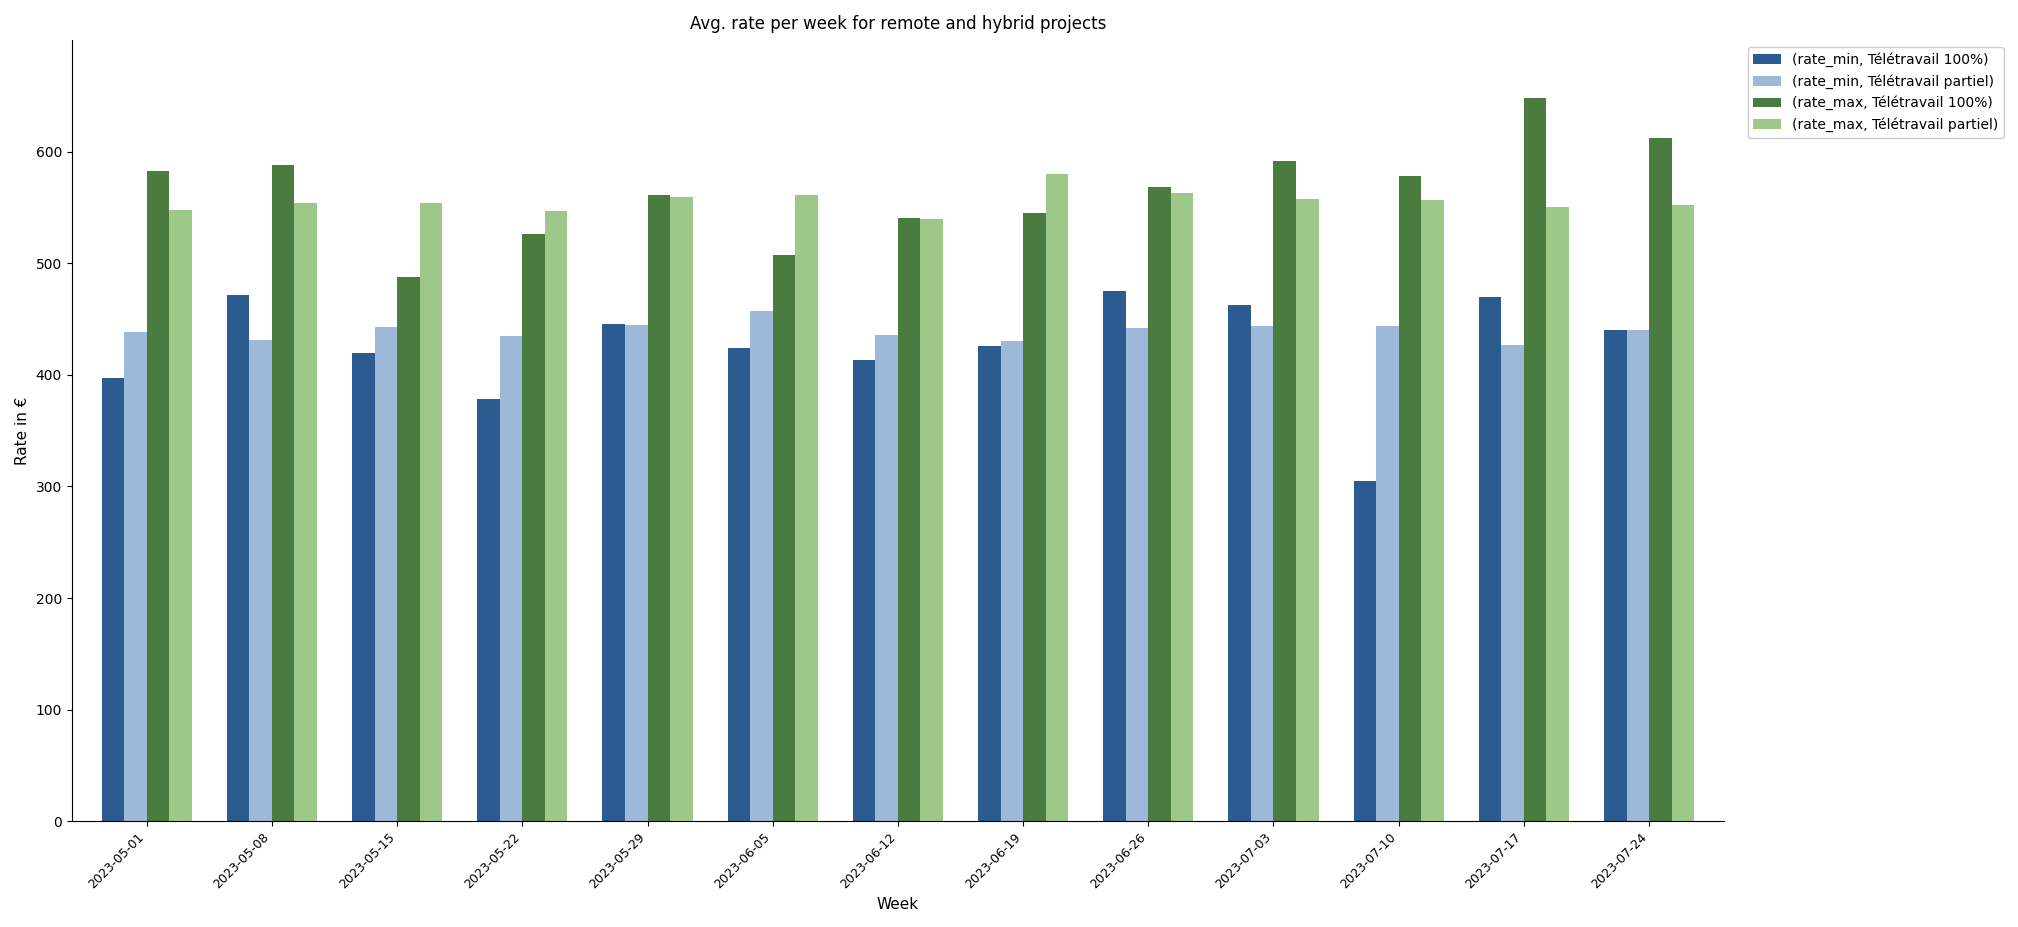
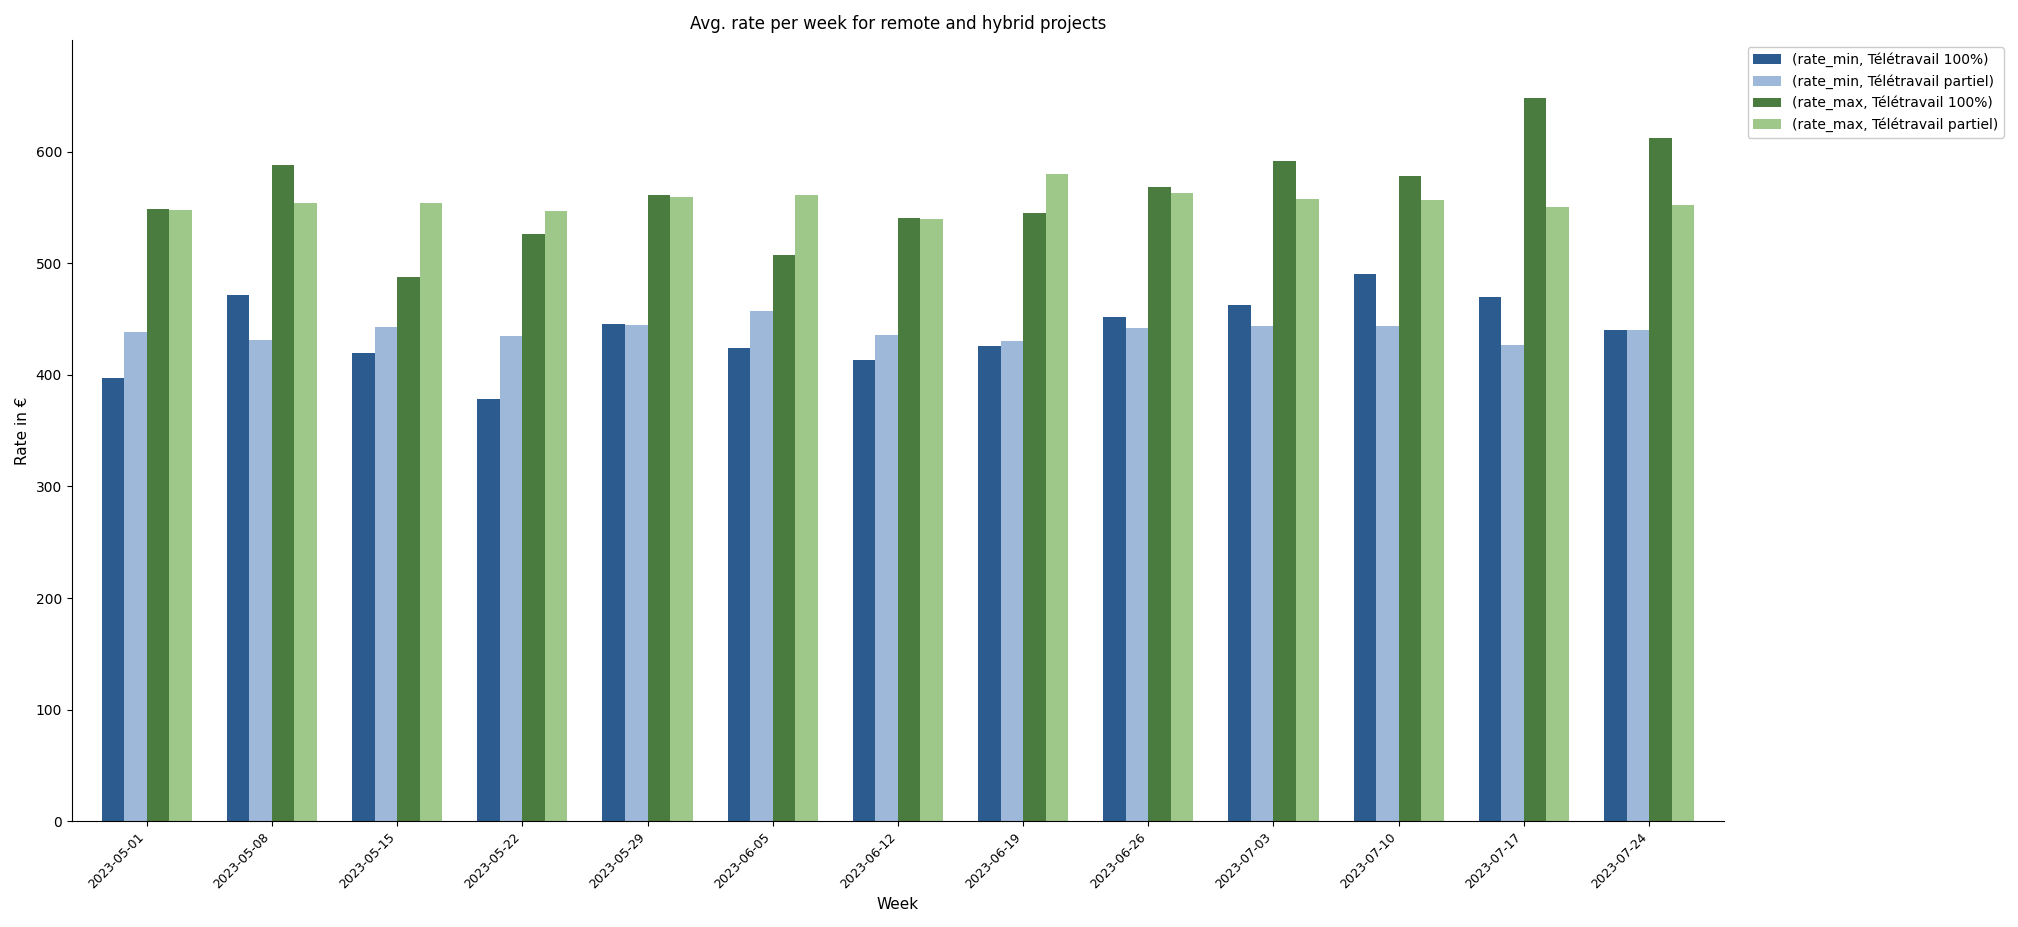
(rate_max, Télétravail 100%)/2023-05-01: 583 -> 549
(rate_min, Télétravail 100%)/2023-06-26: 475 -> 452
(rate_min, Télétravail 100%)/2023-07-10: 305 -> 490
